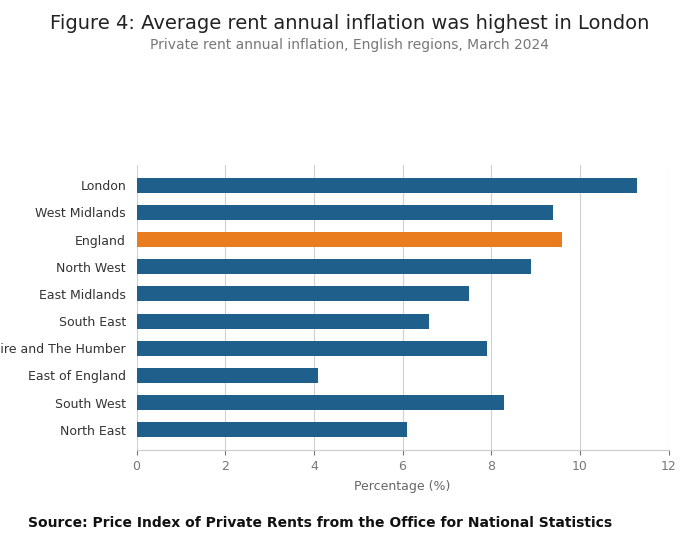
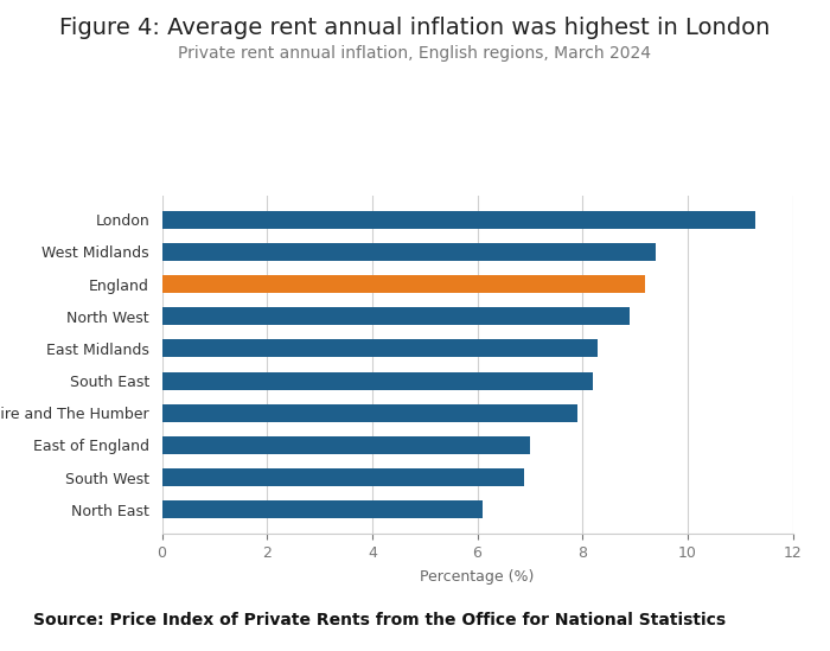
England: 9.6 -> 9.2
East Midlands: 7.5 -> 8.3
South East: 6.6 -> 8.2
East of England: 4.1 -> 7.0
South West: 8.3 -> 6.9
